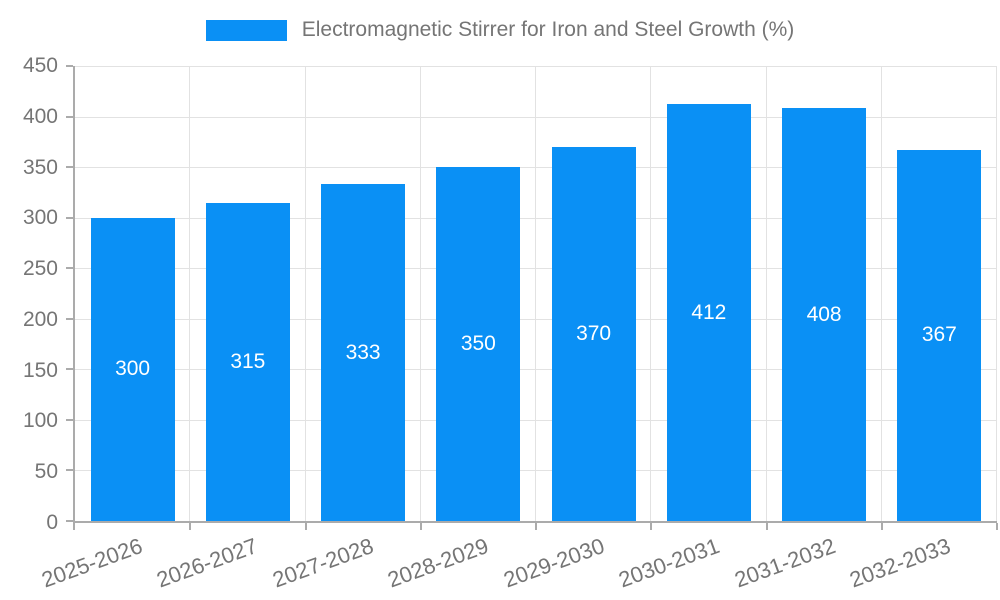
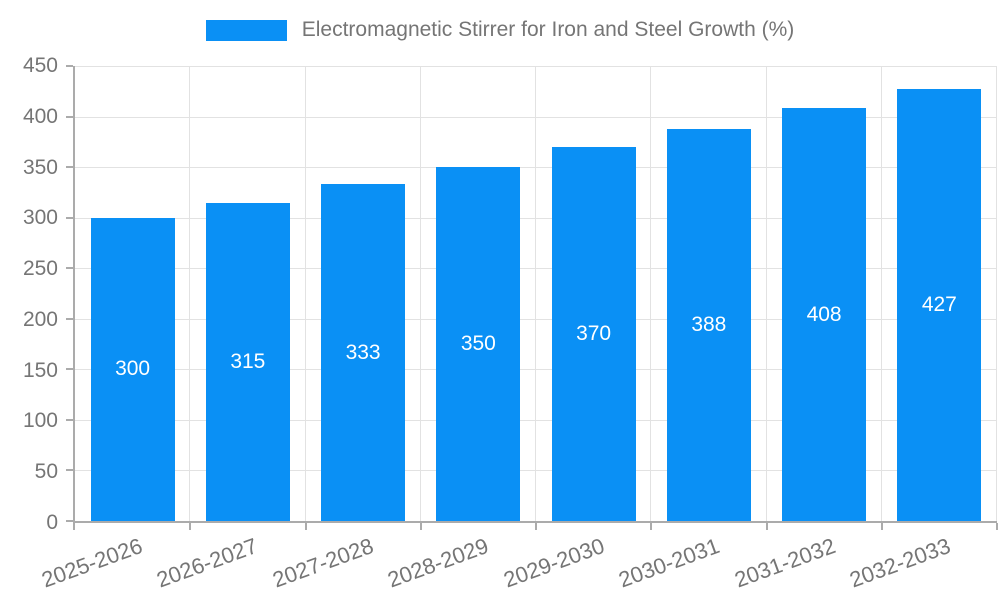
2030-2031: 412 -> 388
2032-2033: 367 -> 427
